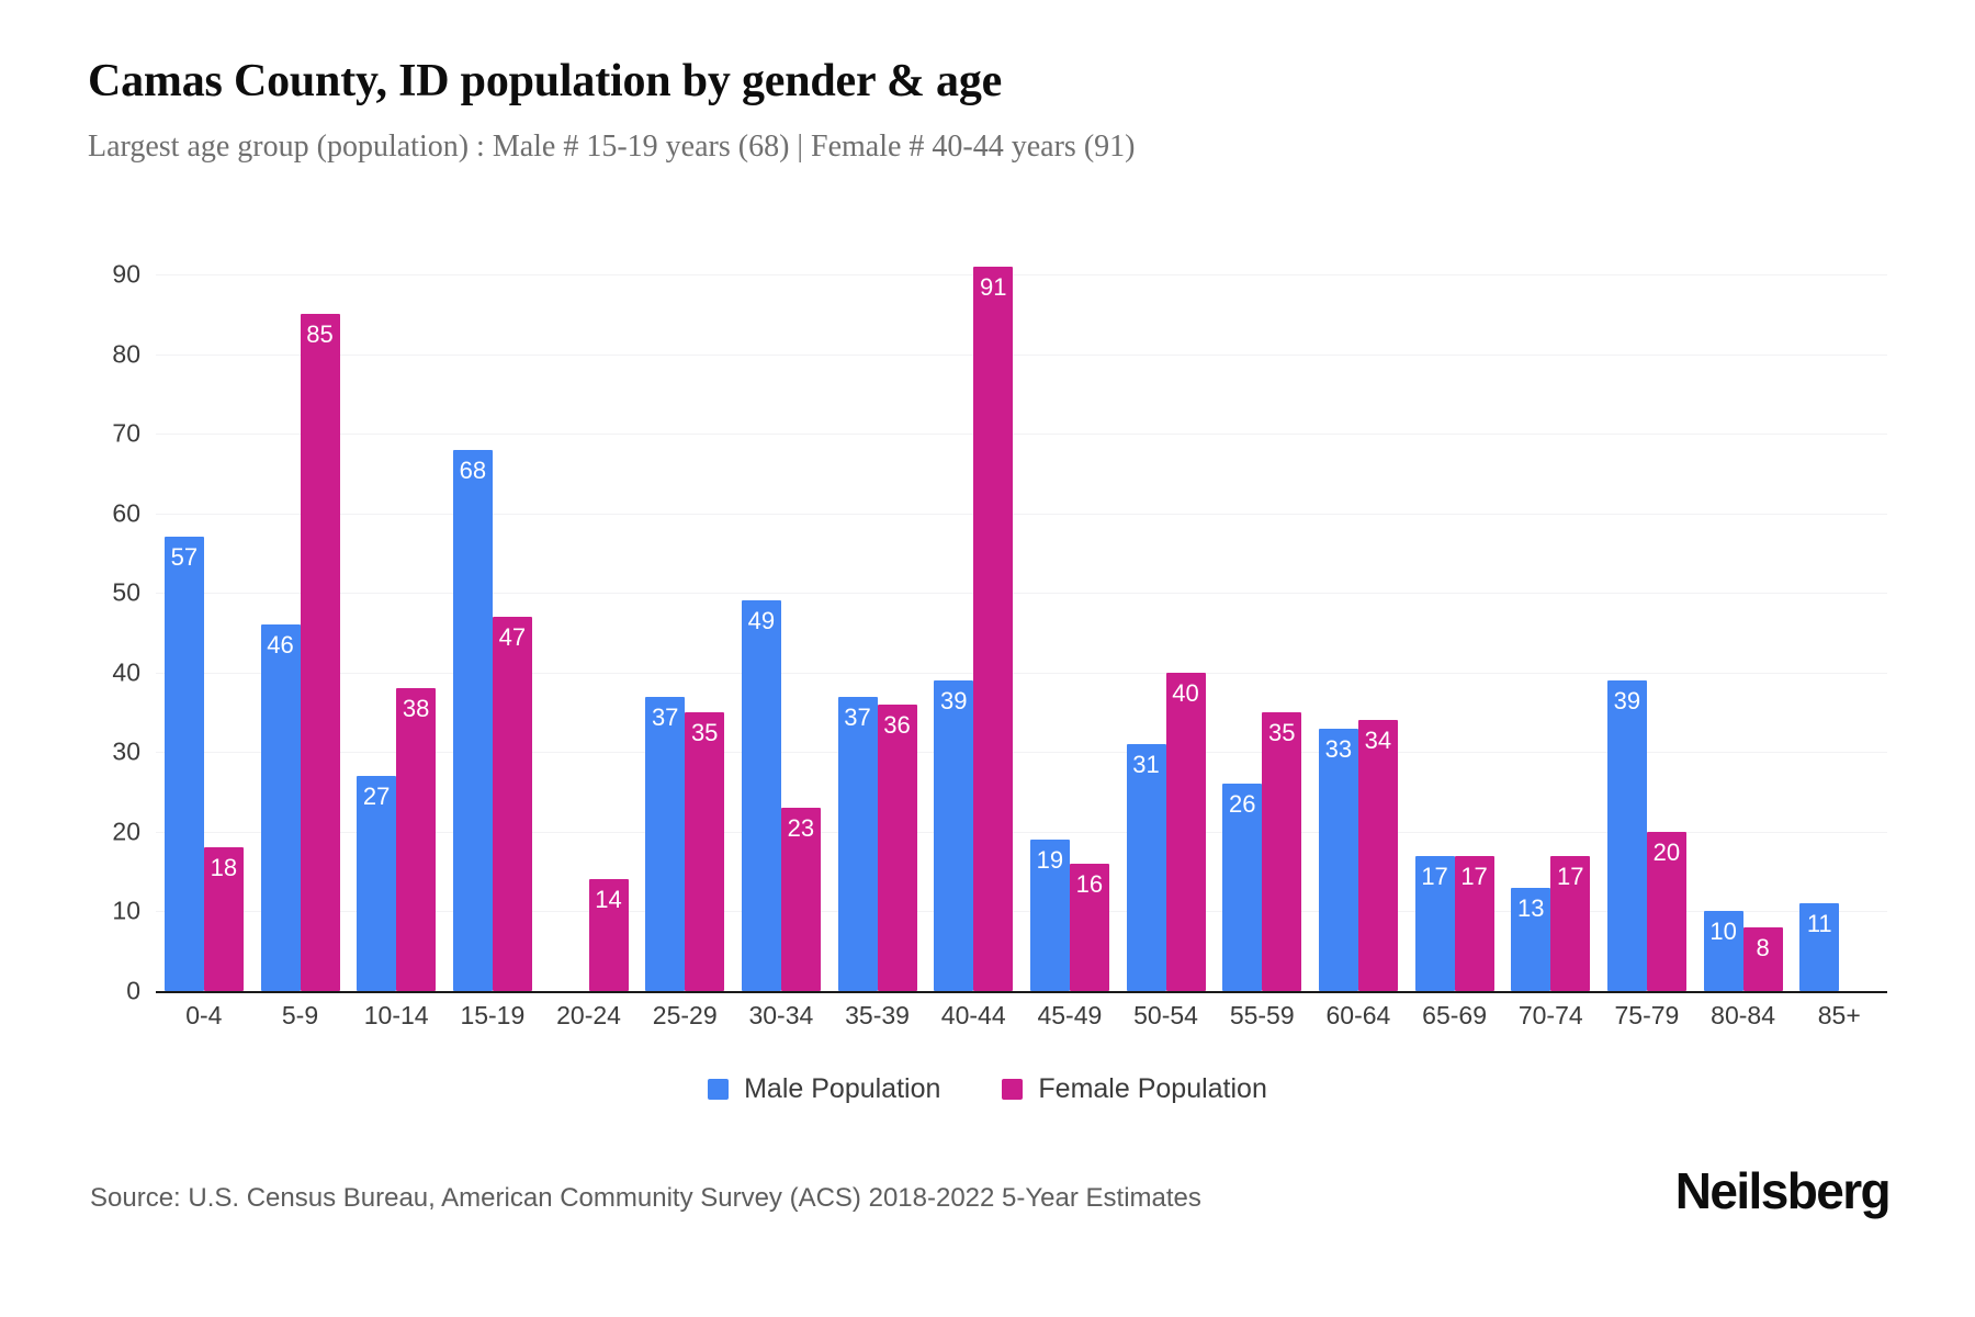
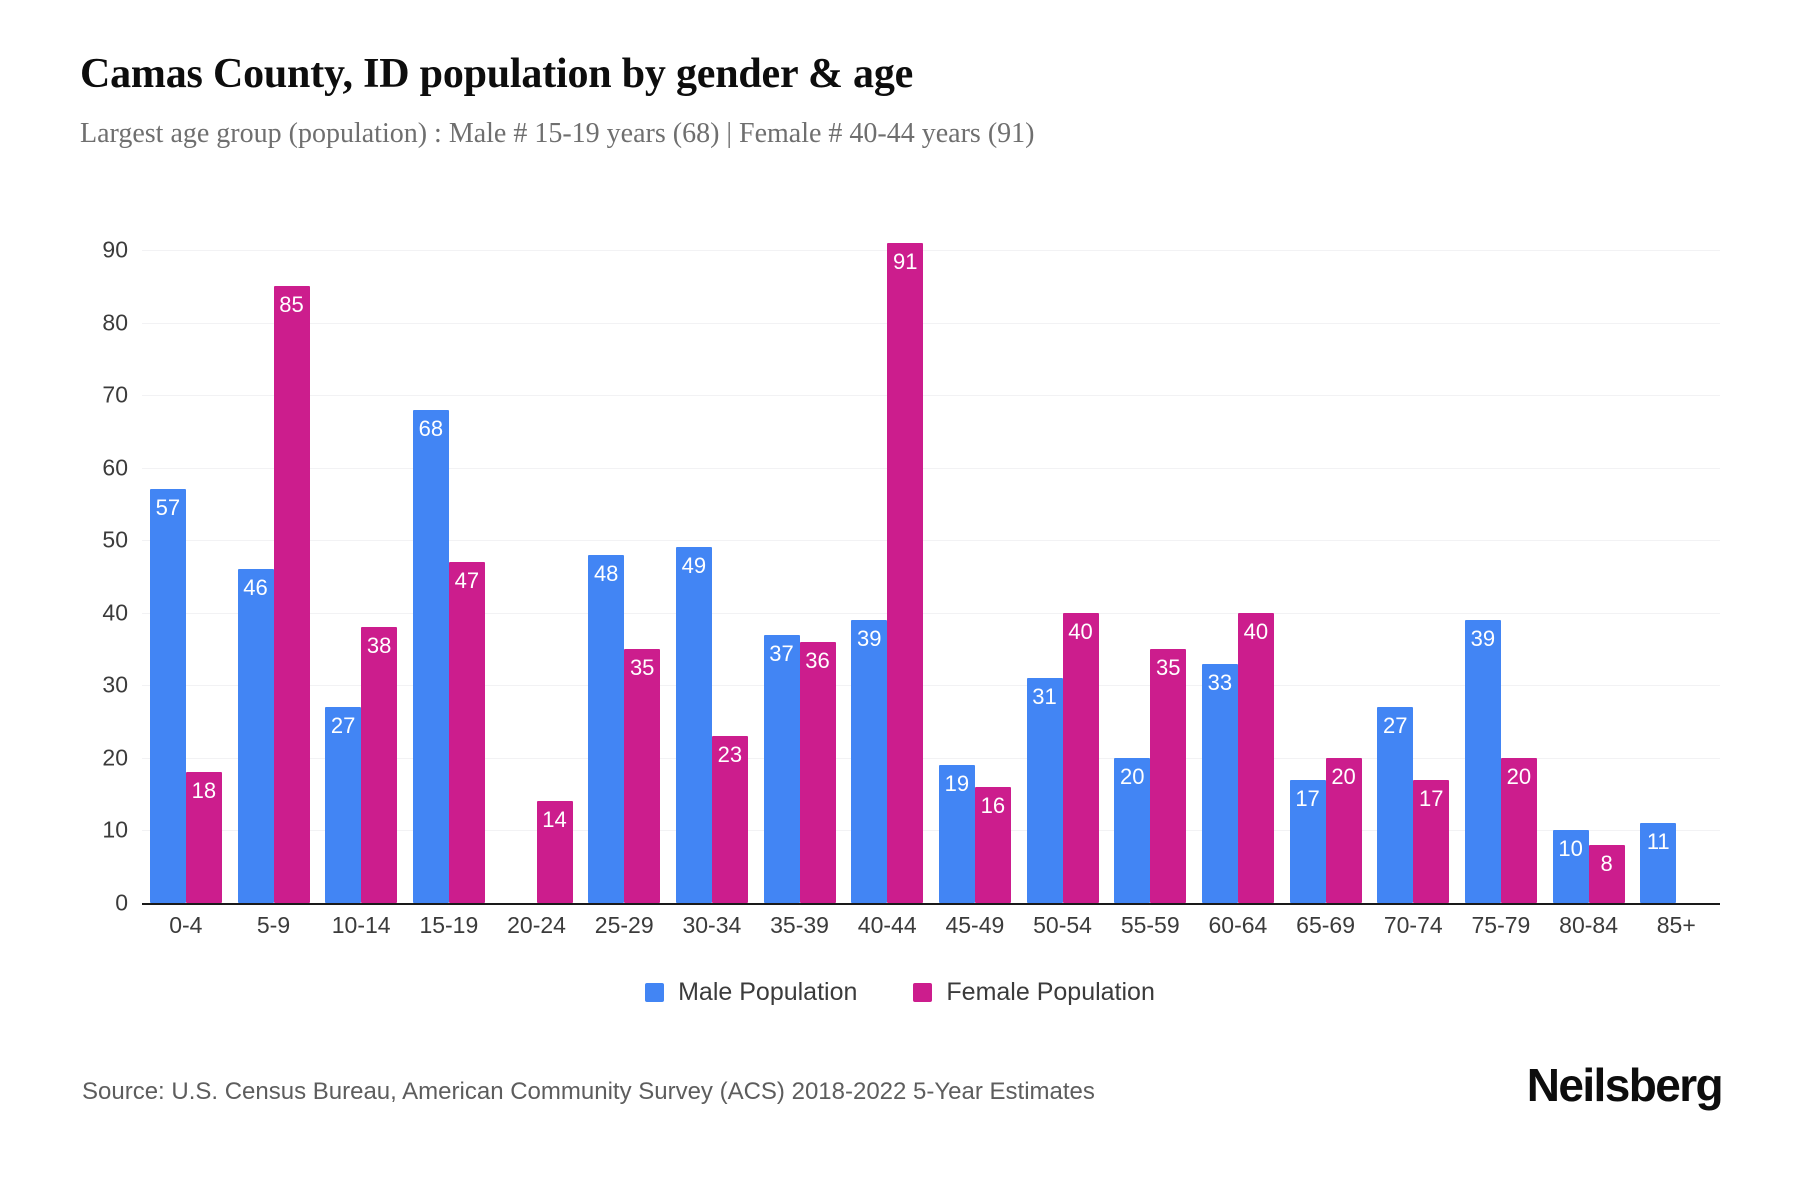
Male Population/25-29: 37 -> 48
Male Population/55-59: 26 -> 20
Female Population/60-64: 34 -> 40
Female Population/65-69: 17 -> 20
Male Population/70-74: 13 -> 27
